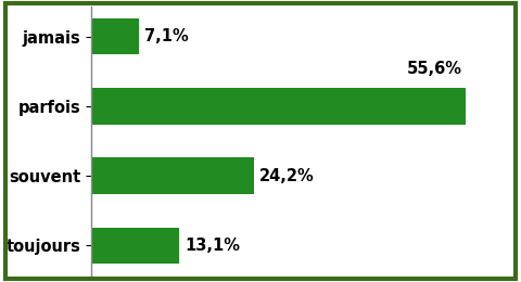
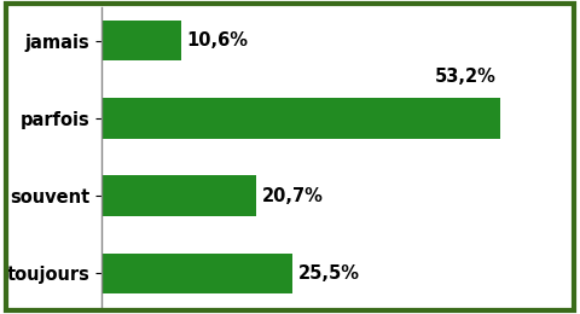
jamais: 7,1% -> 10,6%
parfois: 55,6% -> 53,2%
souvent: 24,2% -> 20,7%
toujours: 13,1% -> 25,5%
